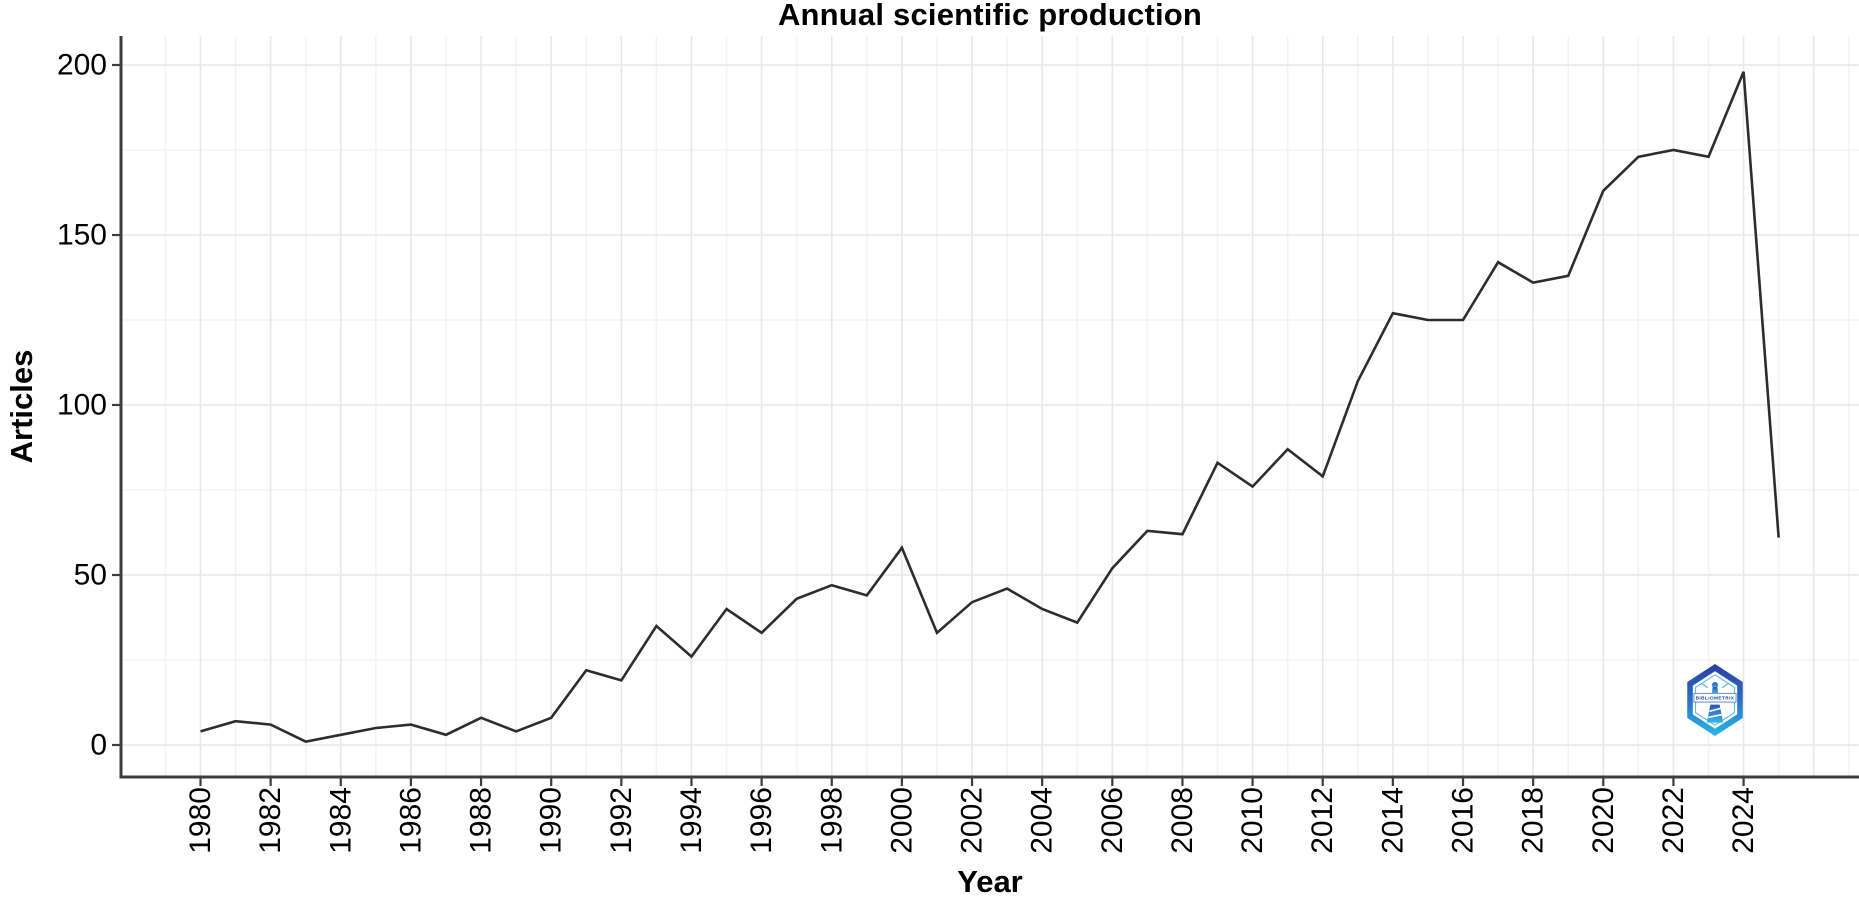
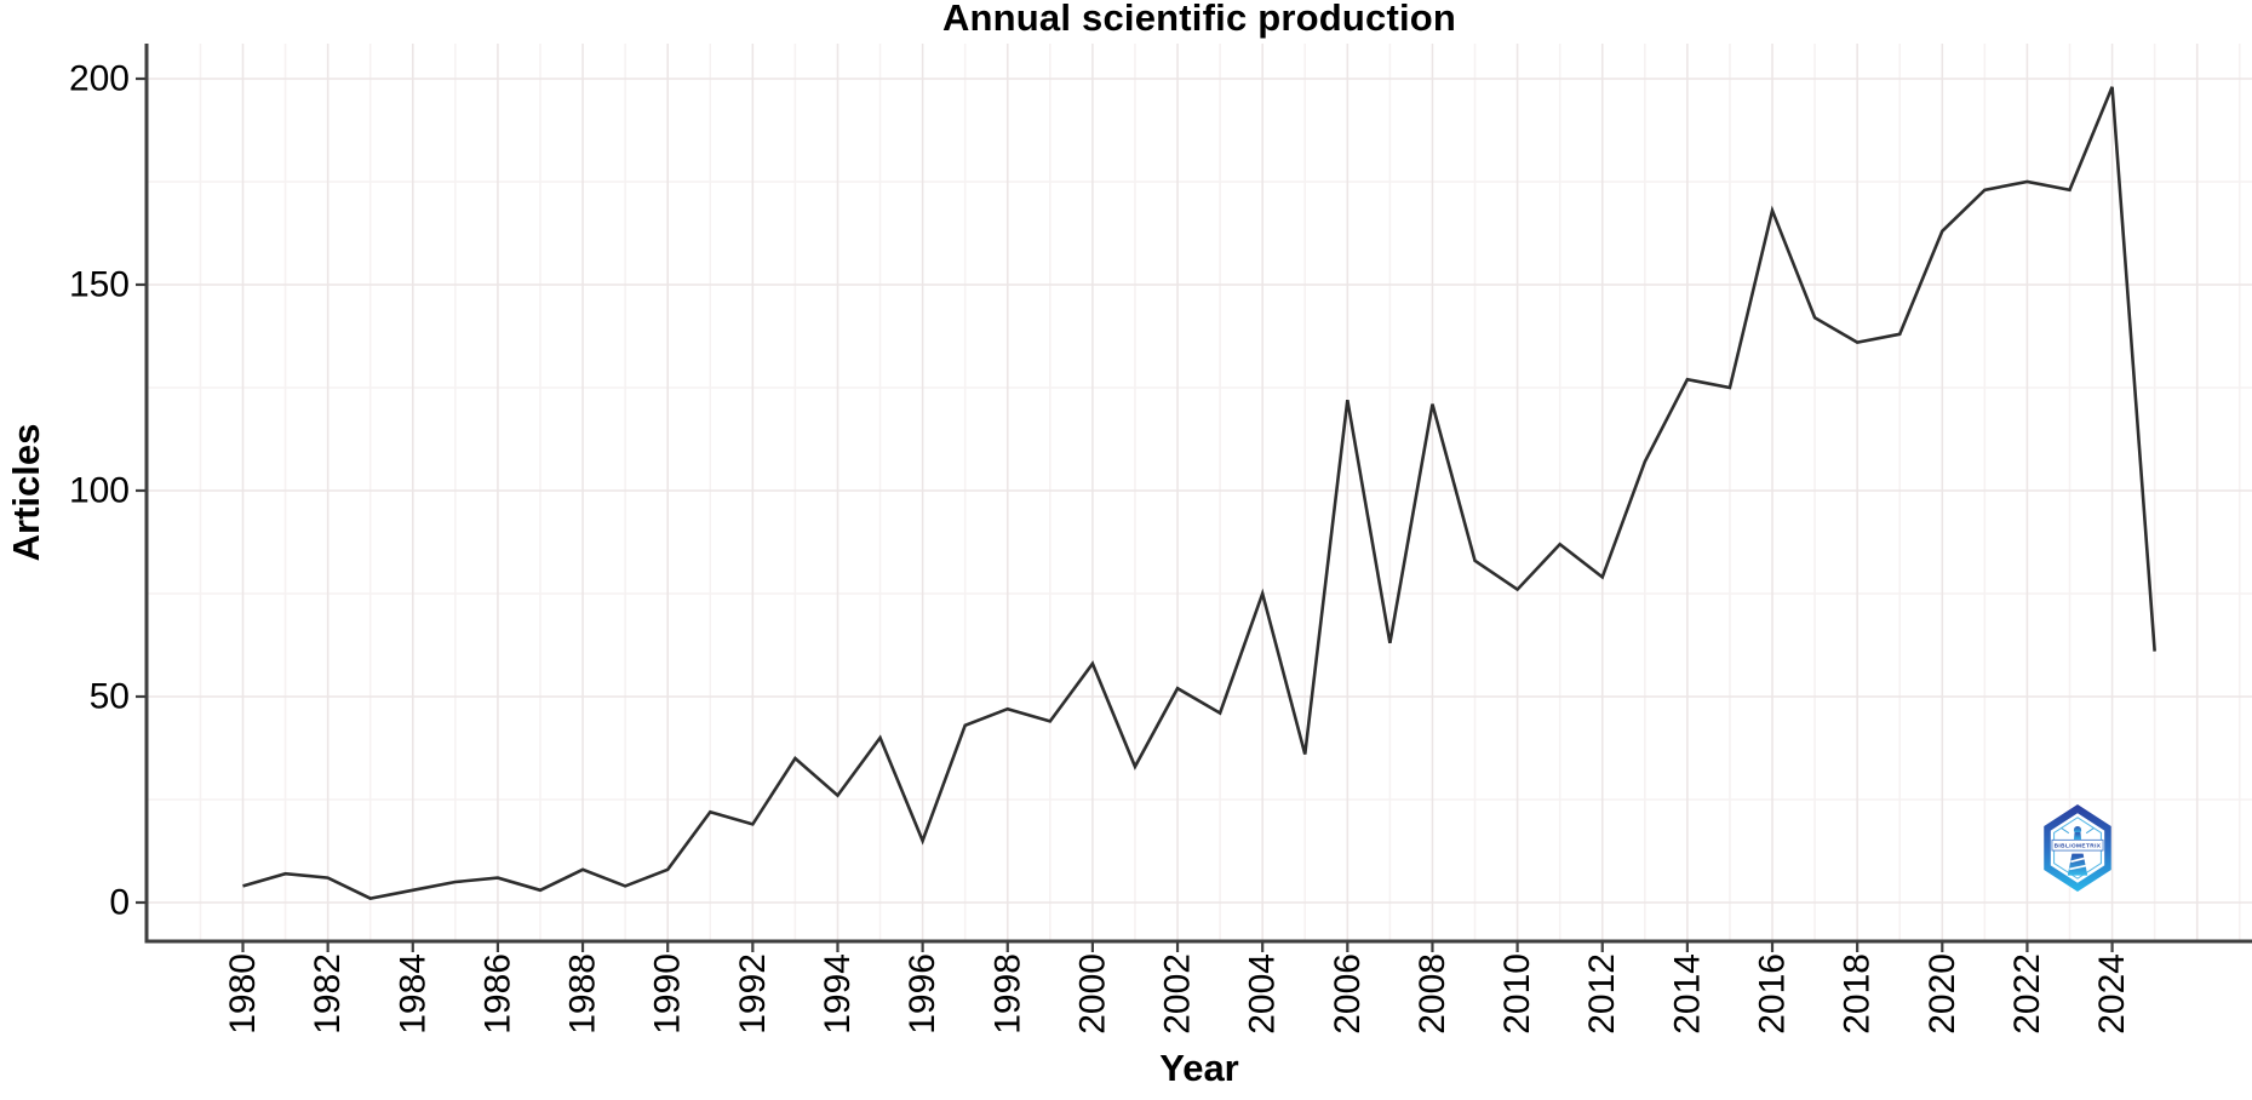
1996: 33 -> 15
2002: 42 -> 52
2004: 40 -> 75
2006: 52 -> 122
2008: 62 -> 121
2016: 125 -> 168
